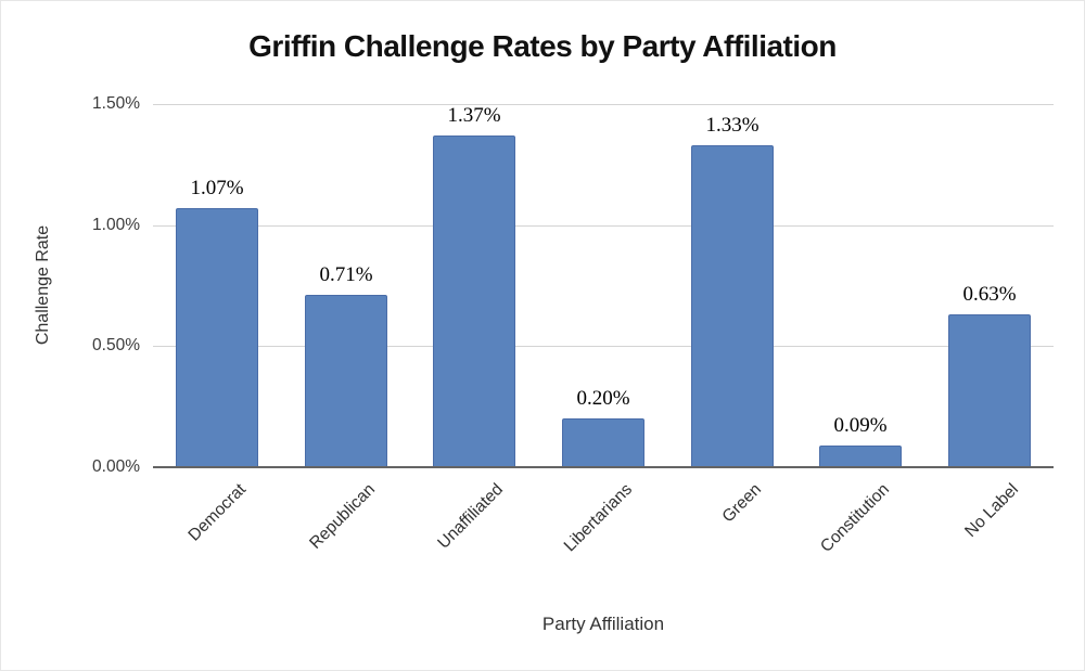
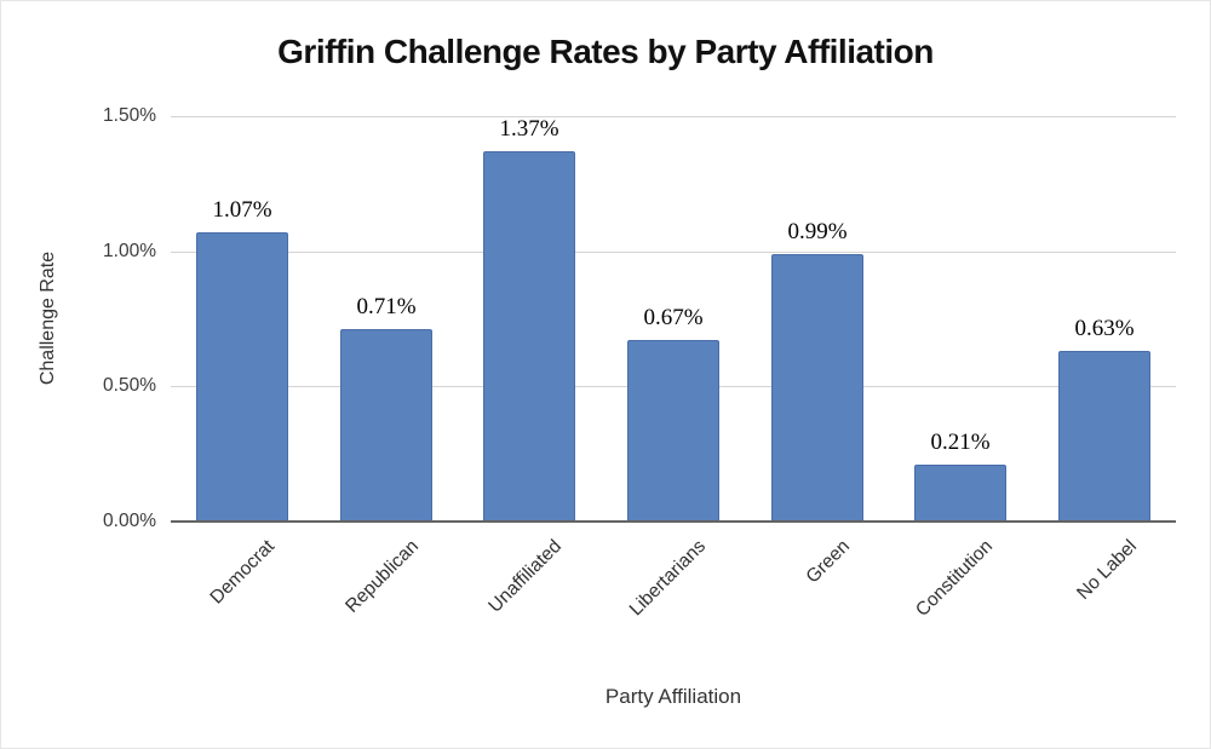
Libertarians: 0.20% -> 0.67%
Green: 1.33% -> 0.99%
Constitution: 0.09% -> 0.21%
